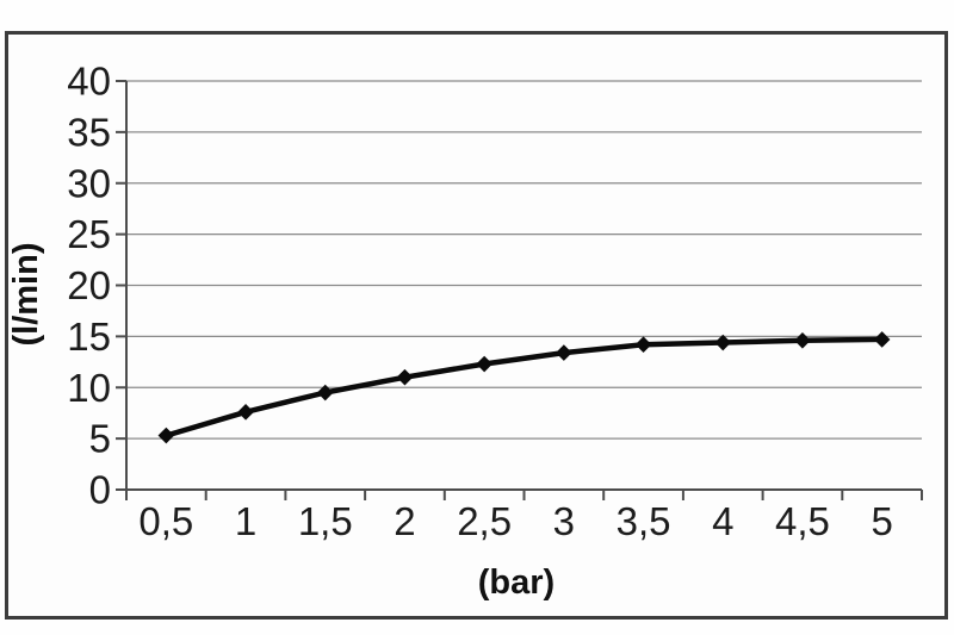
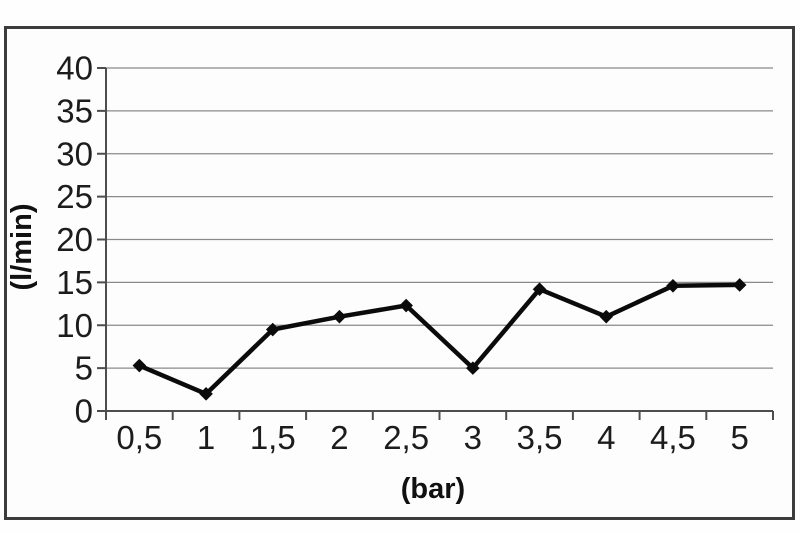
1: 8 -> 2
3: 13 -> 5
4: 14 -> 11
